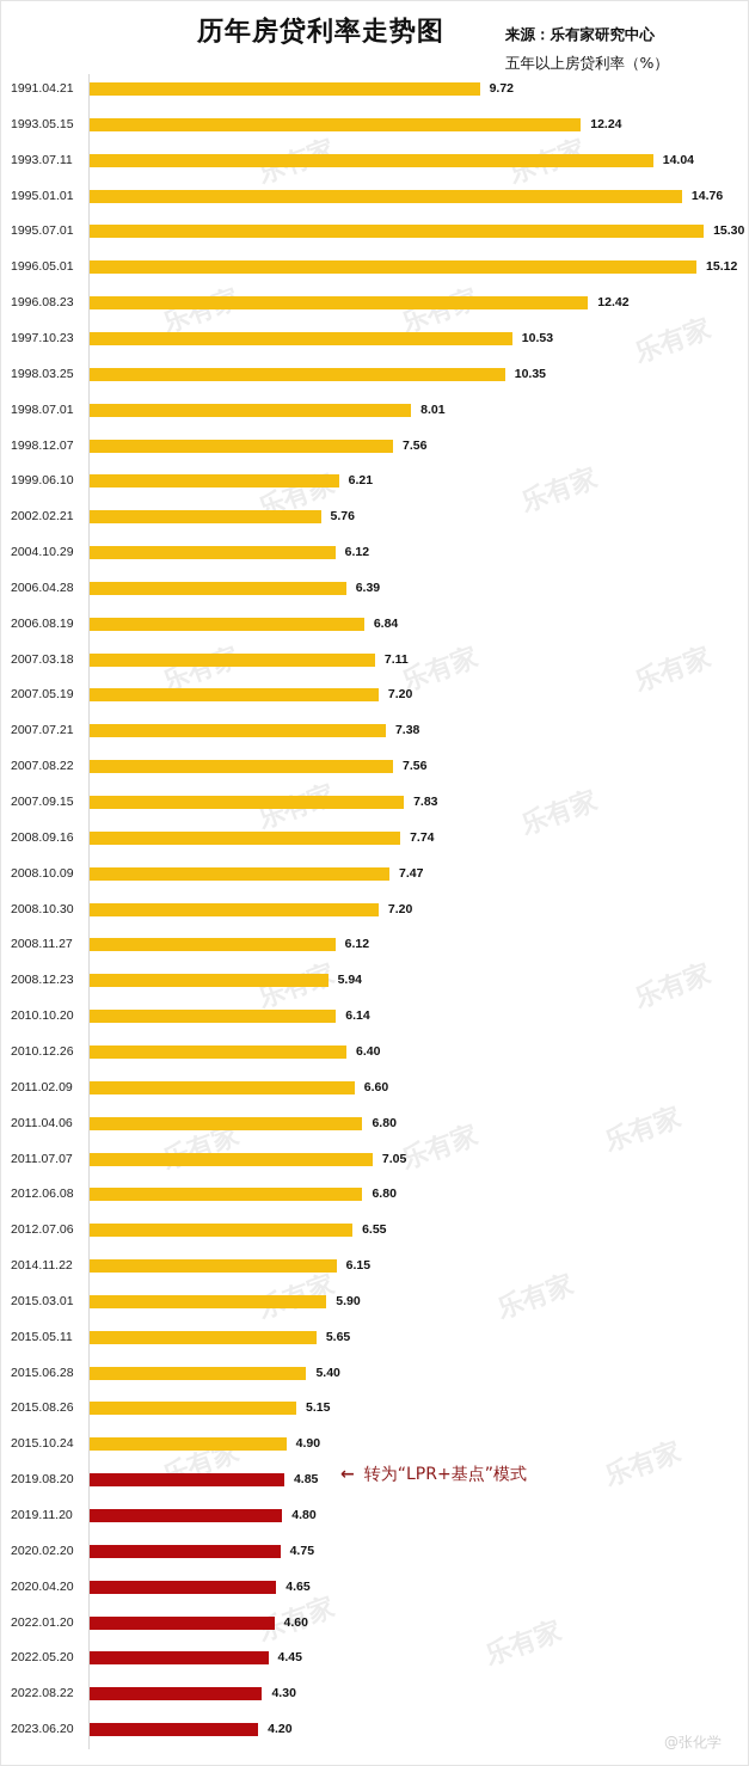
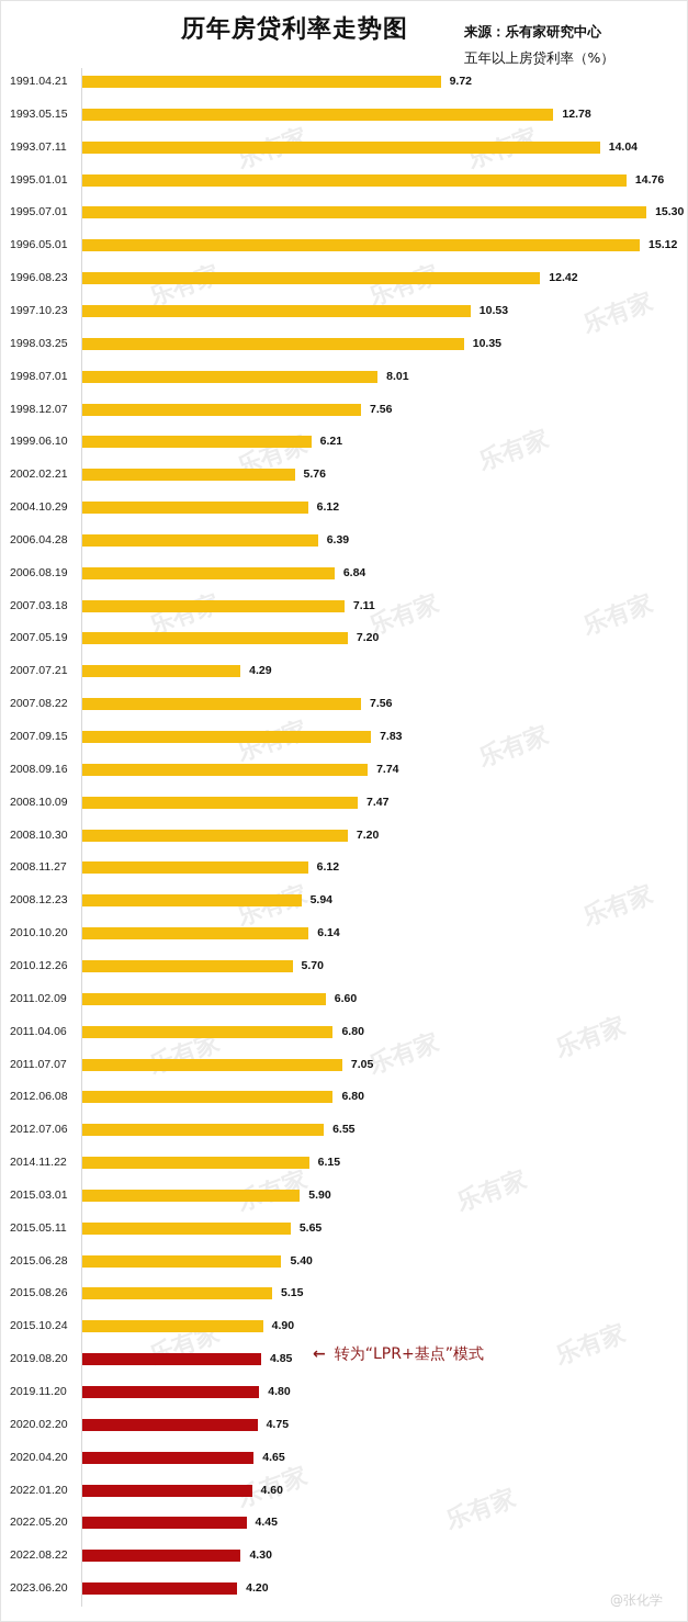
1993.05.15: 12.24 -> 12.78
2007.07.21: 7.38 -> 4.29
2010.12.26: 6.40 -> 5.70
